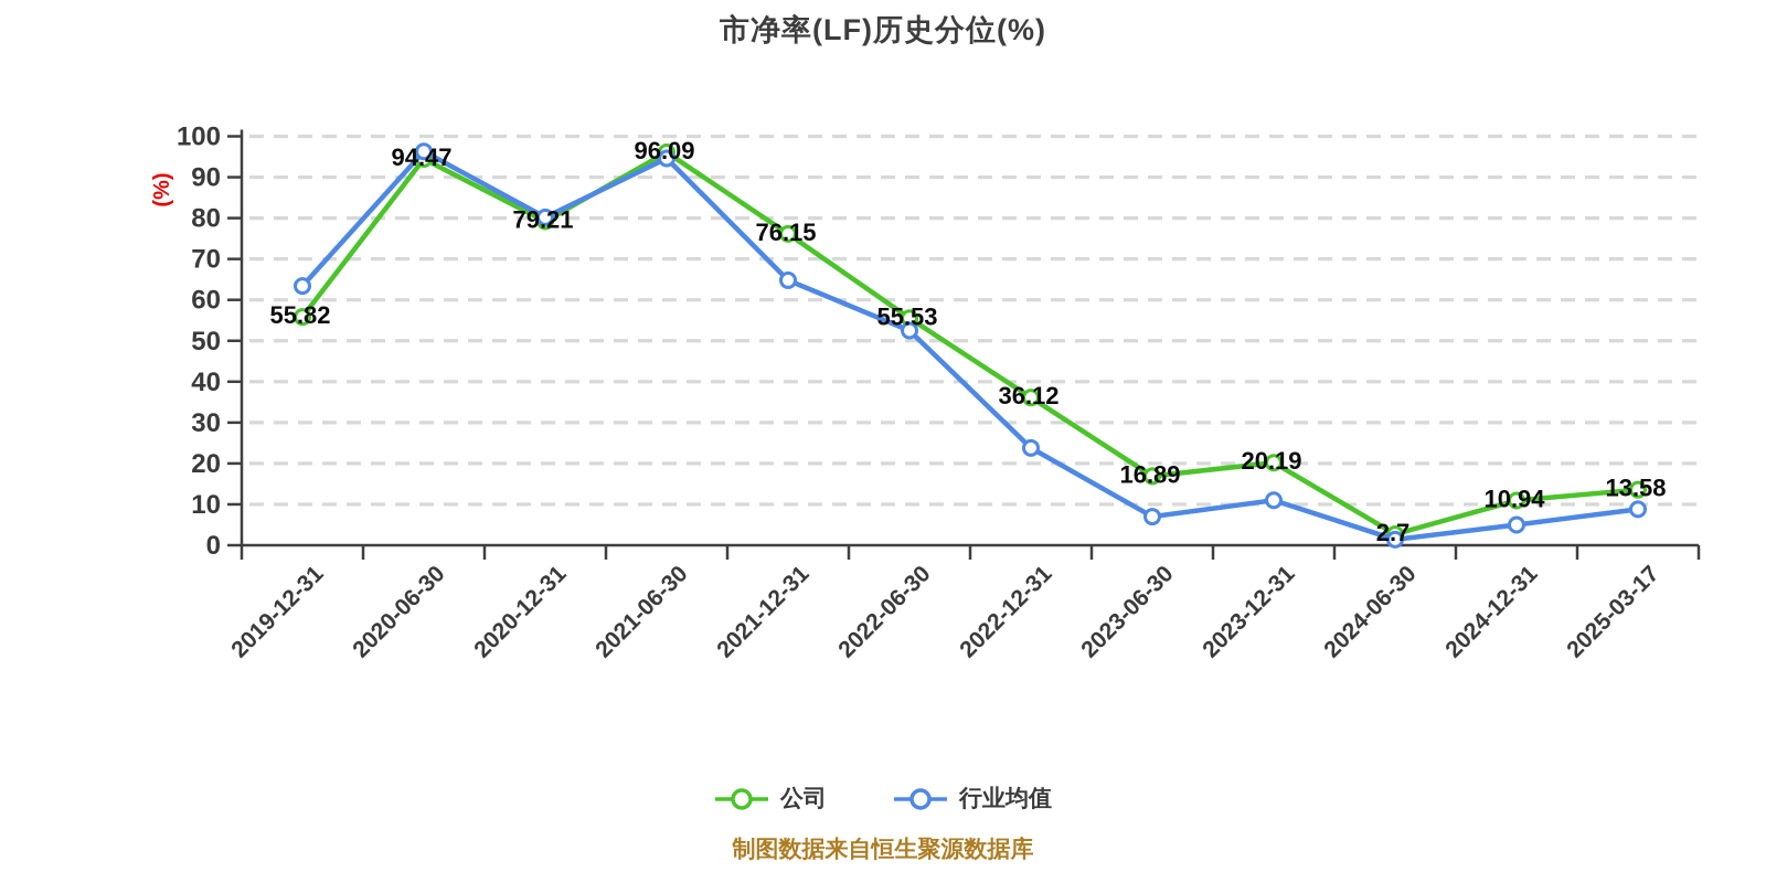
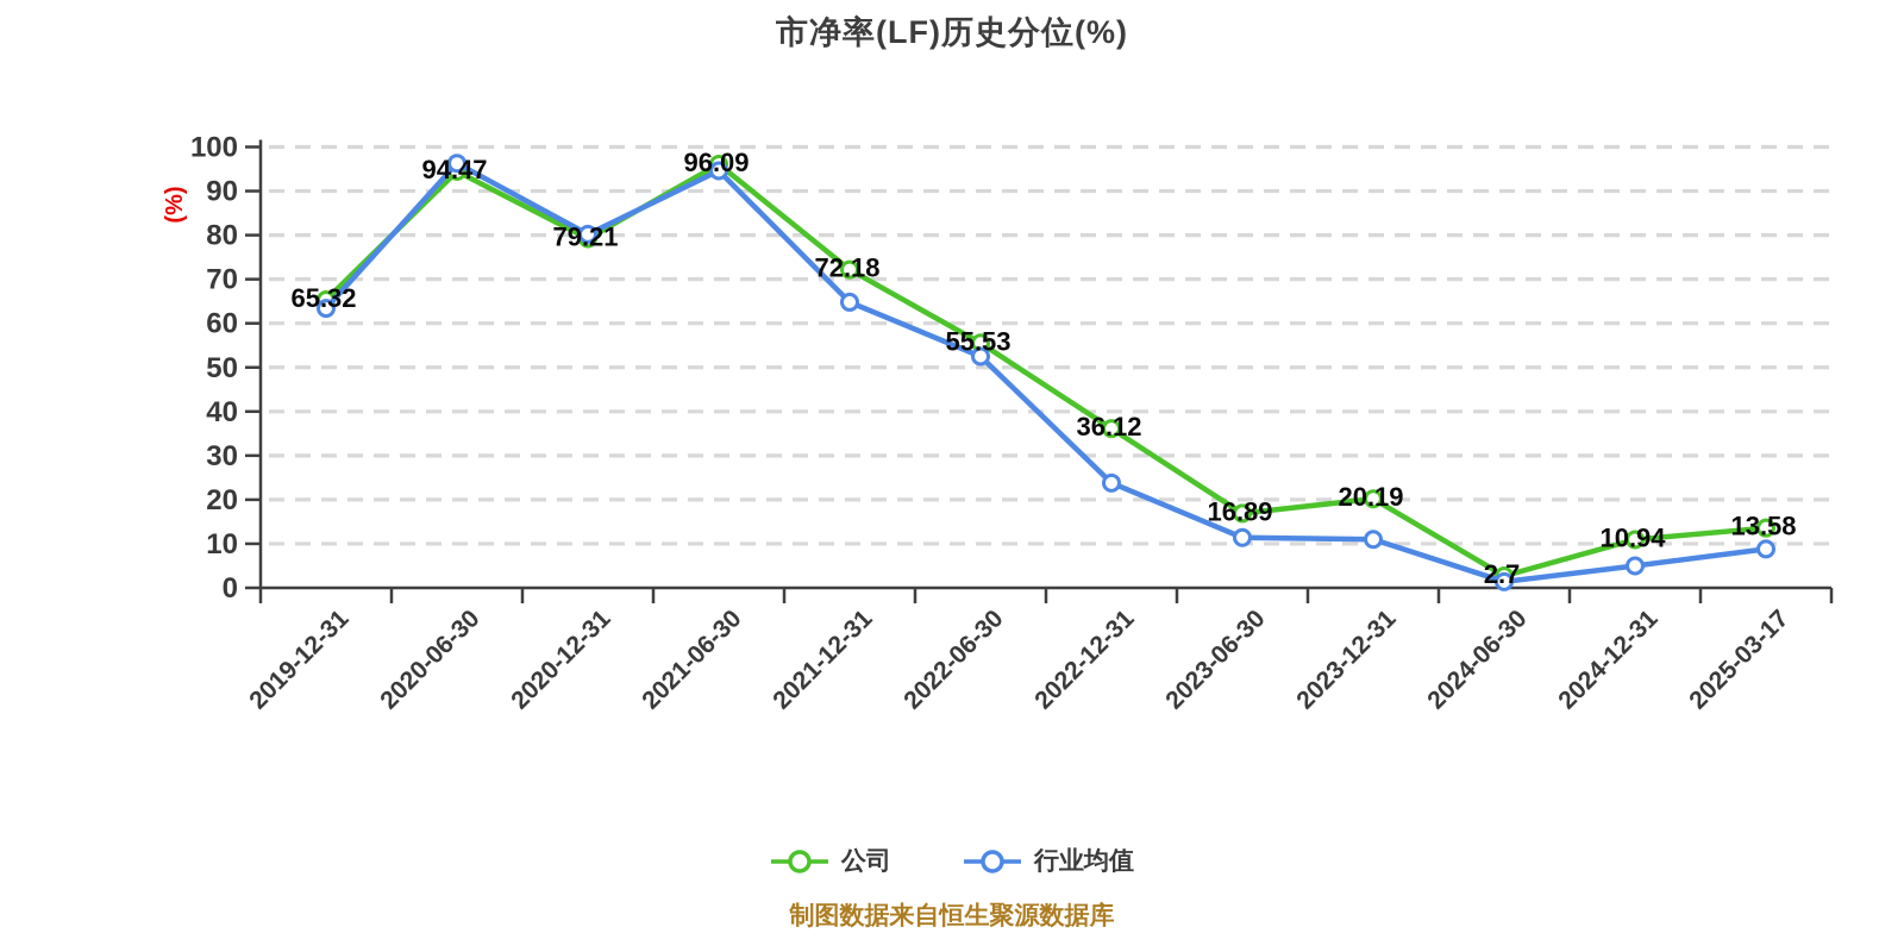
公司/2019-12-31: 55.82 -> 65.32
公司/2021-12-31: 76.15 -> 72.18
行业均值/2023-06-30: 7 -> 11
